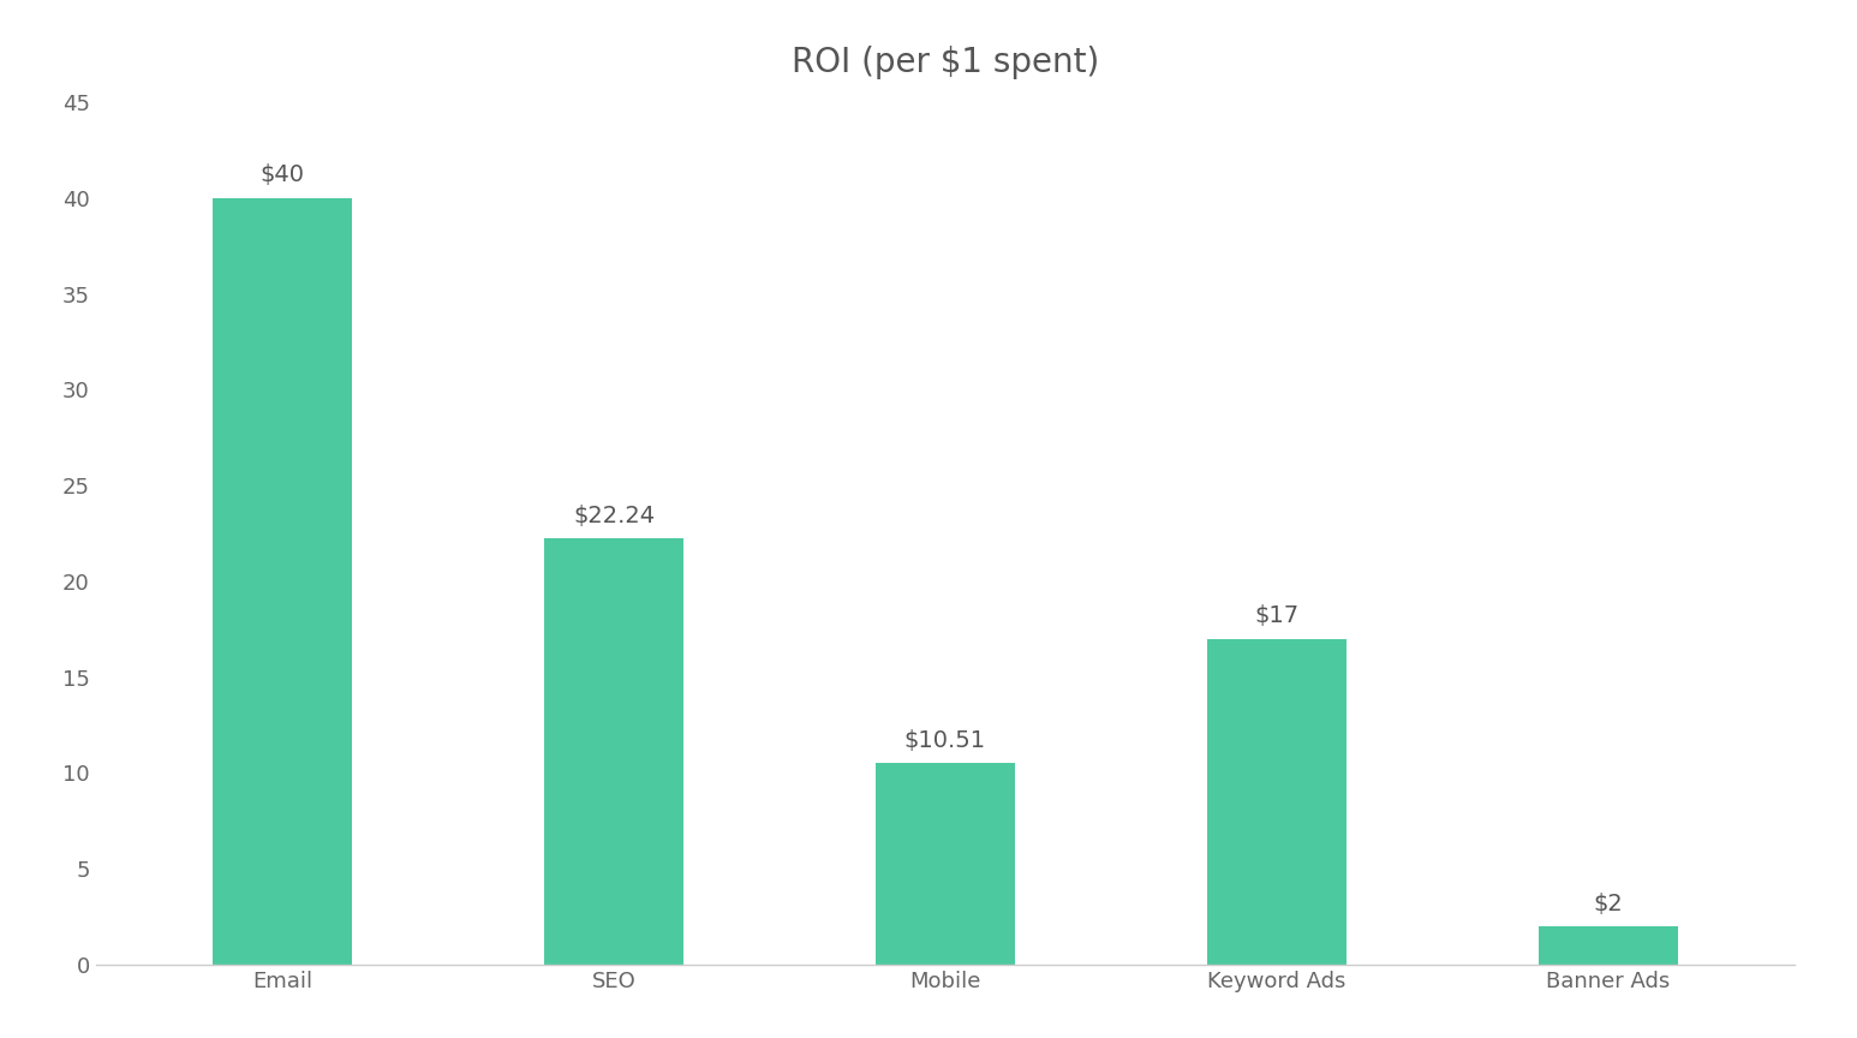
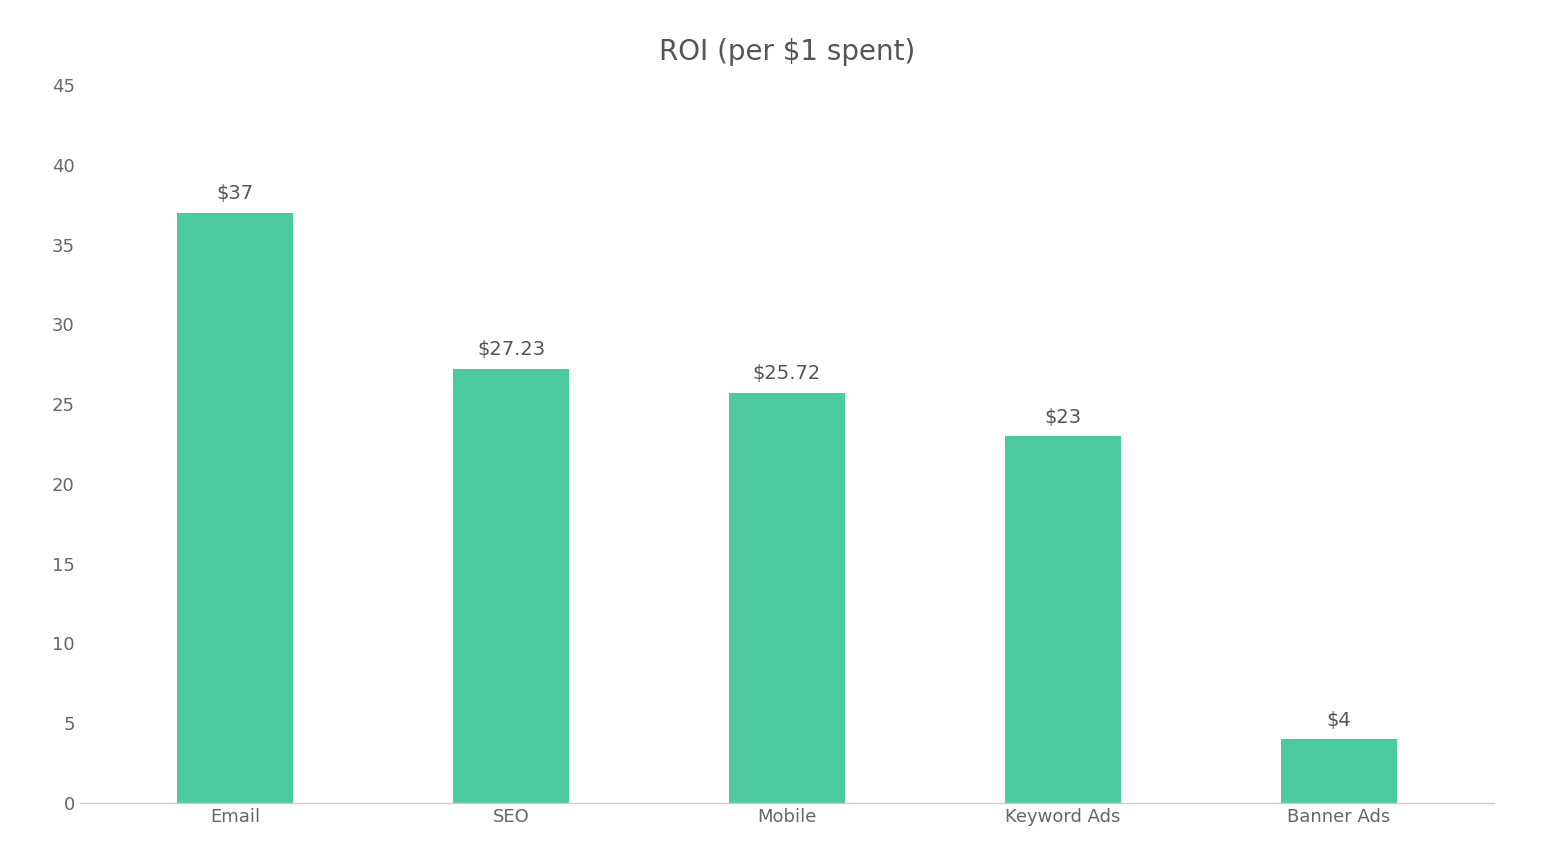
Email: $40 -> $37
SEO: $22.24 -> $27.23
Mobile: $10.51 -> $25.72
Keyword Ads: $17 -> $23
Banner Ads: $2 -> $4
